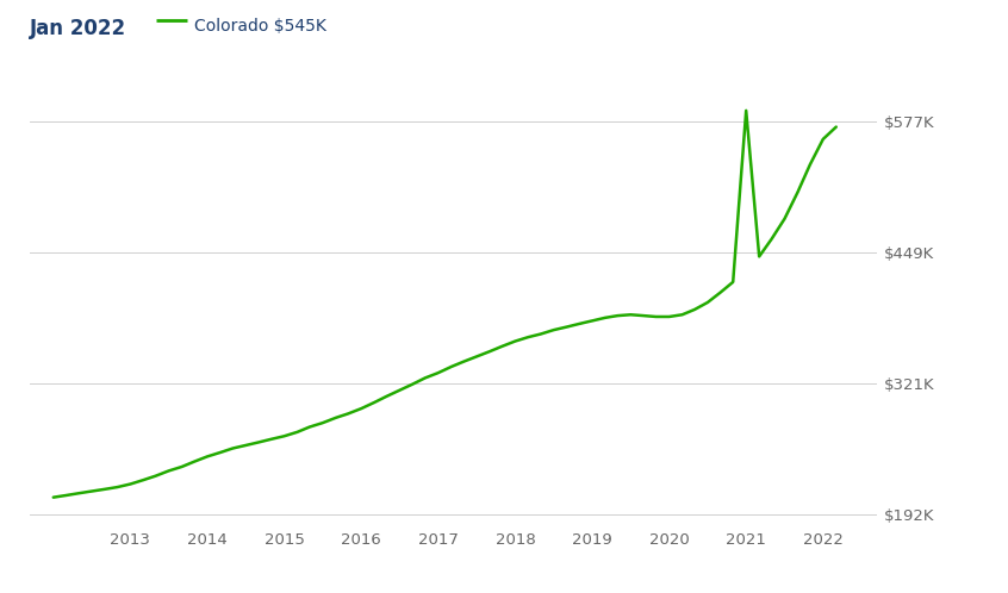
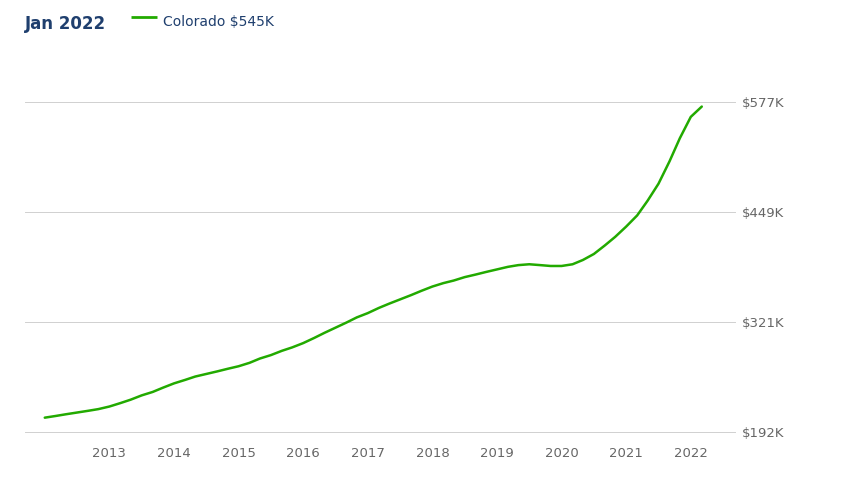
2021: $588K -> $432K
